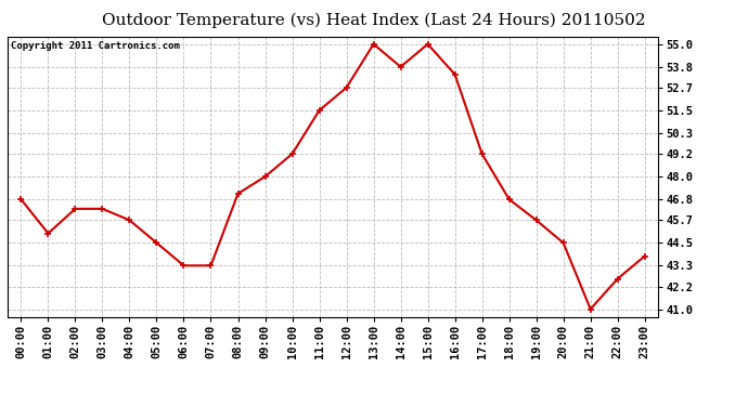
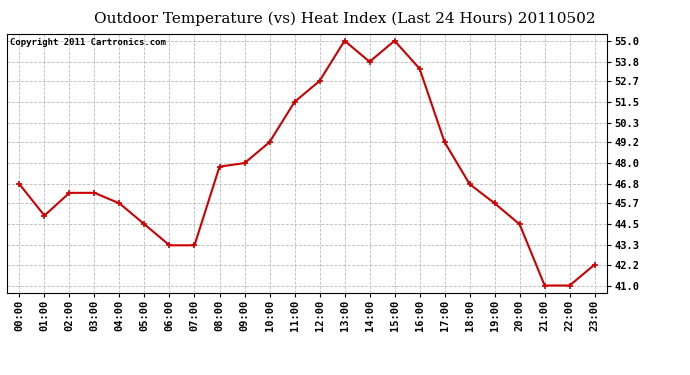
08:00: 47.1 -> 47.8
22:00: 42.6 -> 41.0
23:00: 43.8 -> 42.2
